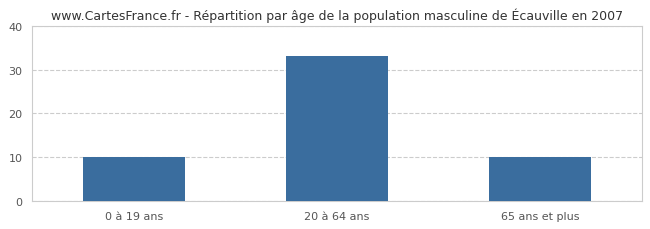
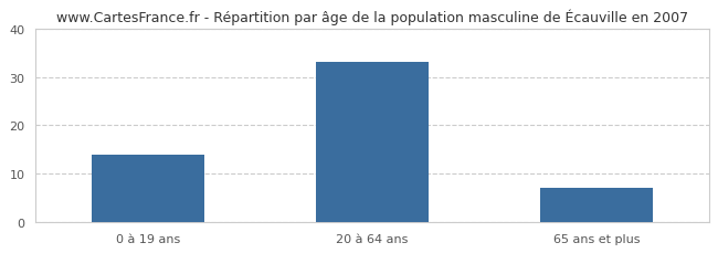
0 à 19 ans: 10 -> 14
65 ans et plus: 10 -> 7
